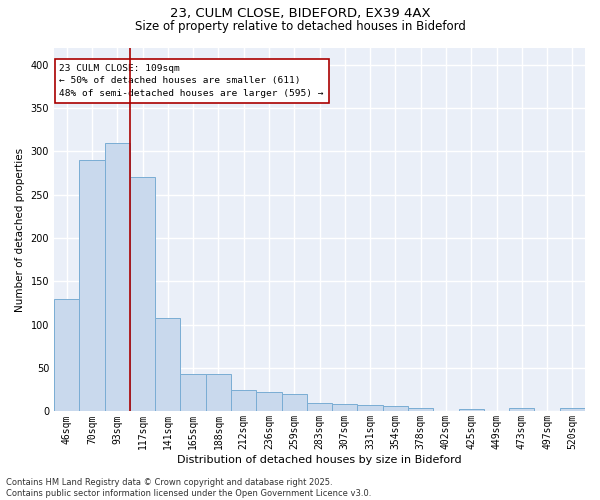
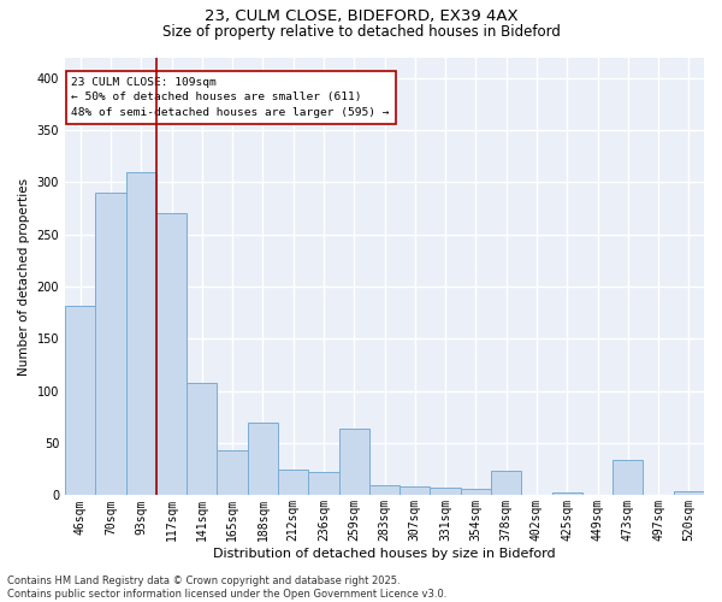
46sqm: 130 -> 182
188sqm: 43 -> 70
259sqm: 20 -> 64
378sqm: 4 -> 24
473sqm: 4 -> 34
